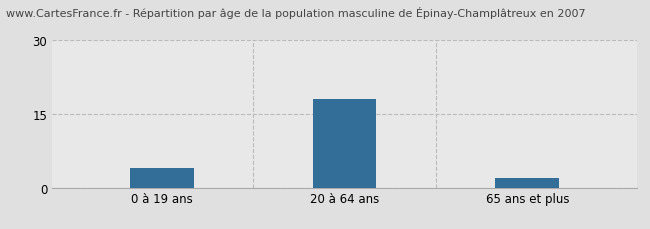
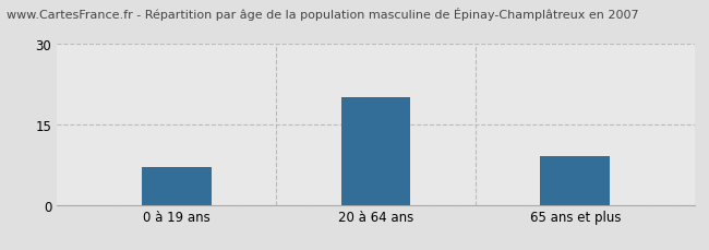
0 à 19 ans: 4 -> 7
20 à 64 ans: 18 -> 20
65 ans et plus: 2 -> 9
